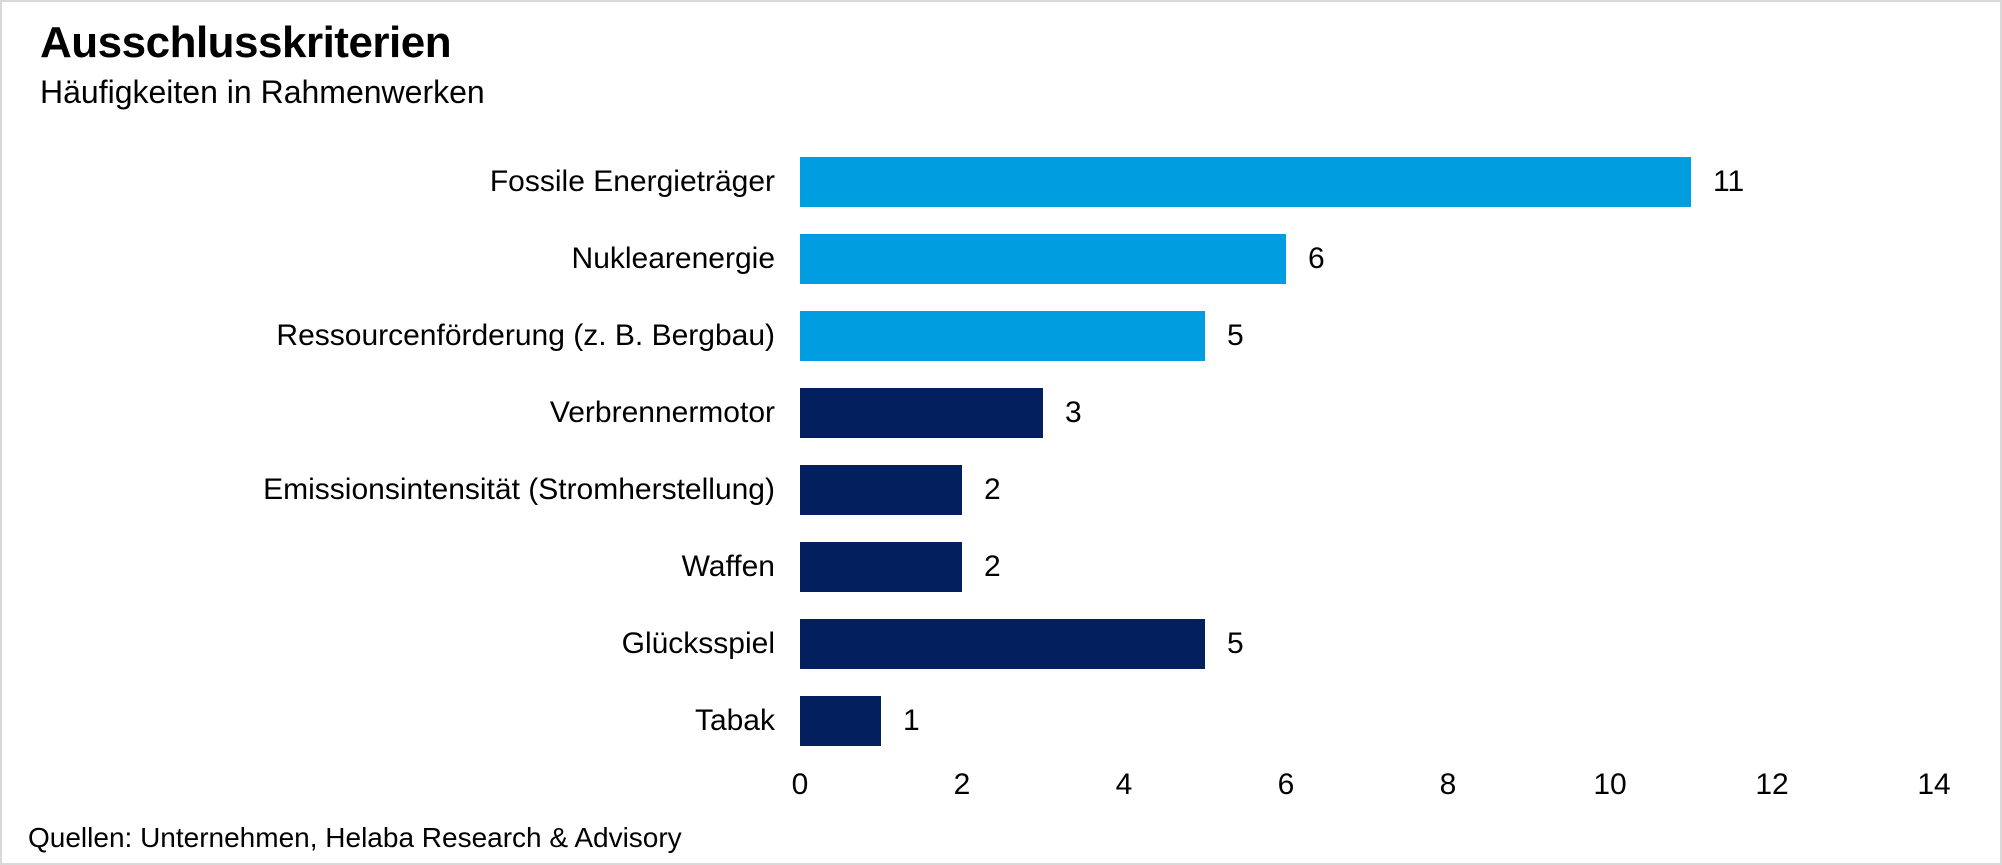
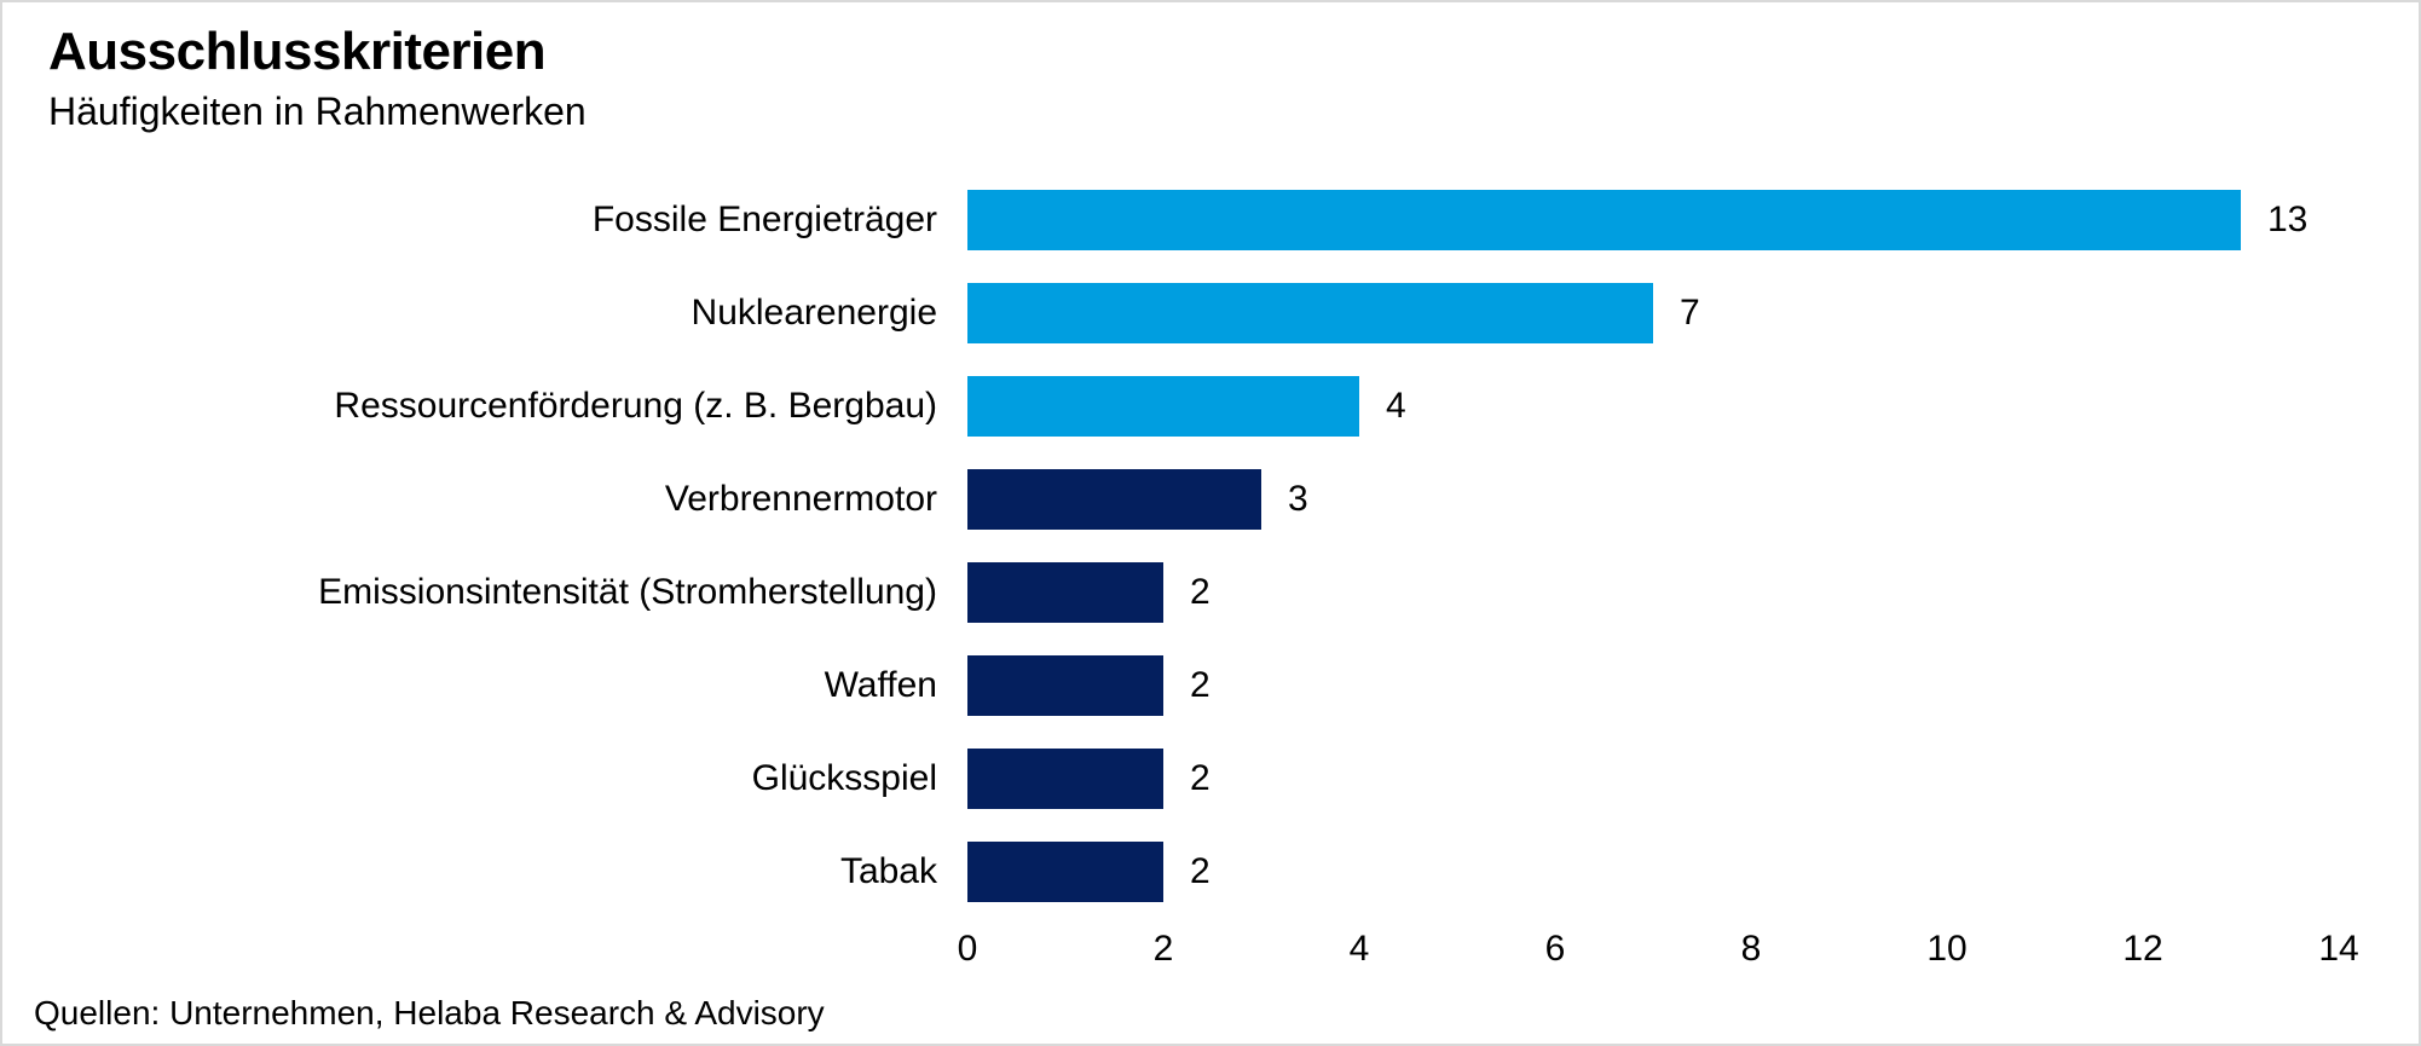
Fossile Energieträger: 11 -> 13
Nuklearenergie: 6 -> 7
Ressourcenförderung (z. B. Bergbau): 5 -> 4
Glücksspiel: 5 -> 2
Tabak: 1 -> 2
